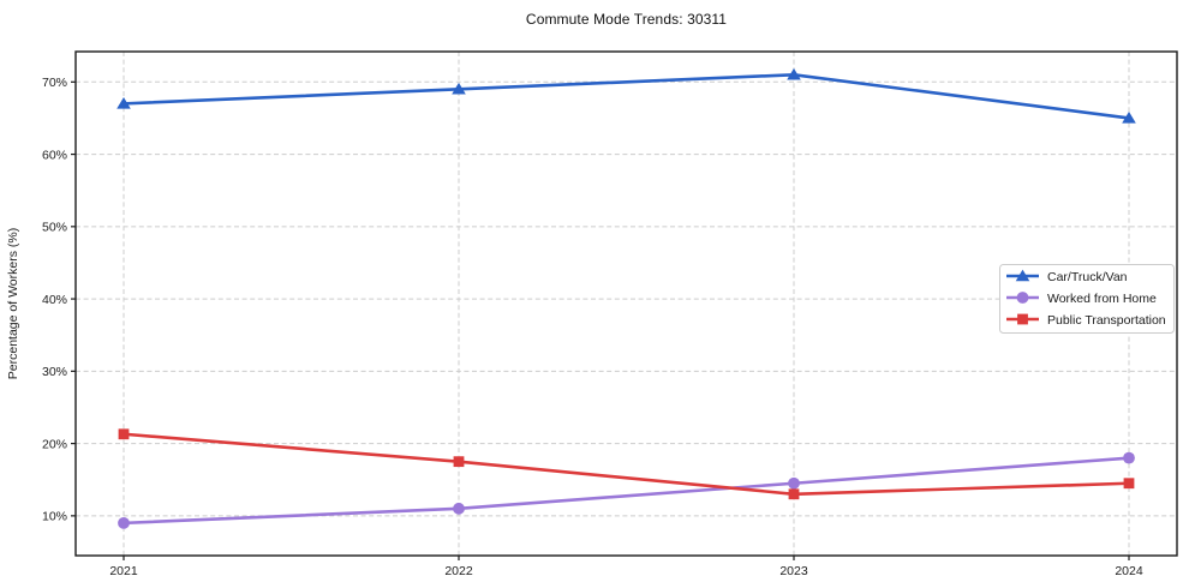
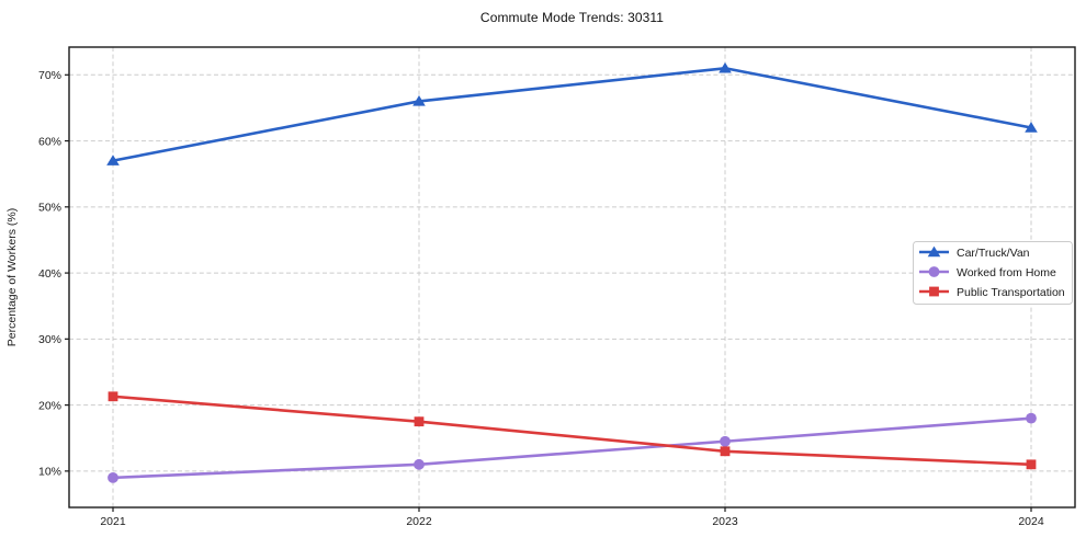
Car/Truck/Van/2021: 67% -> 57%
Car/Truck/Van/2022: 69% -> 66%
Car/Truck/Van/2024: 65% -> 62%
Public Transportation/2024: 14% -> 11%
